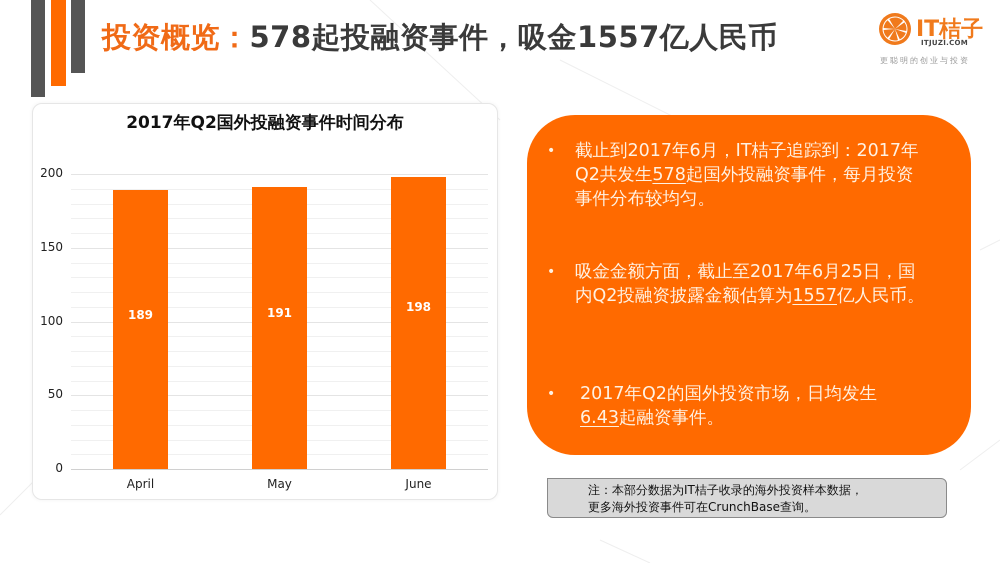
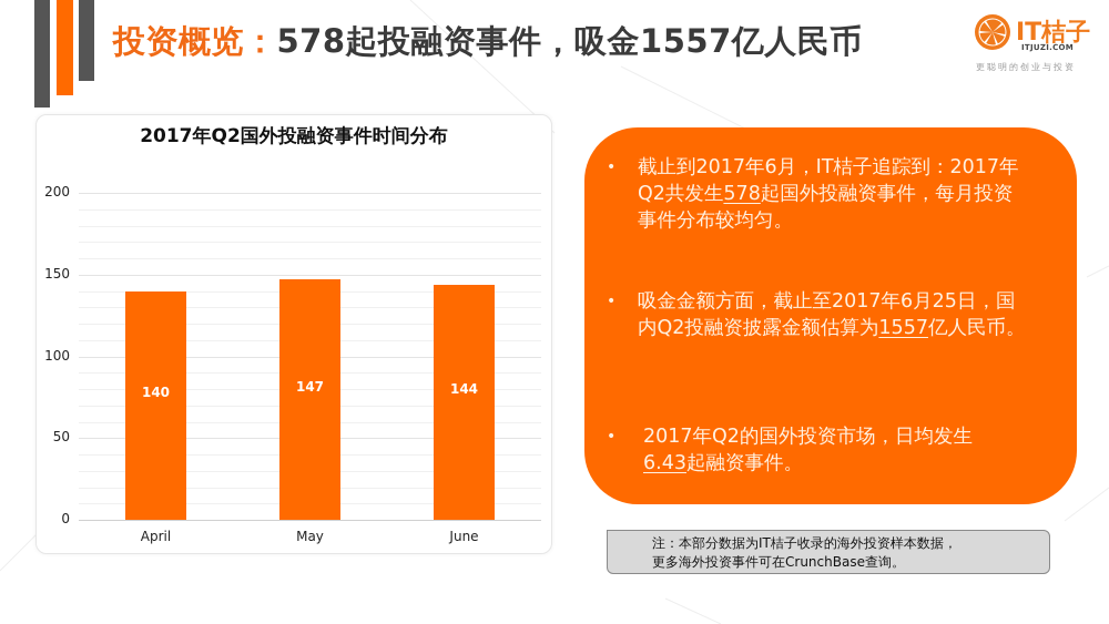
April: 189 -> 140
May: 191 -> 147
June: 198 -> 144
